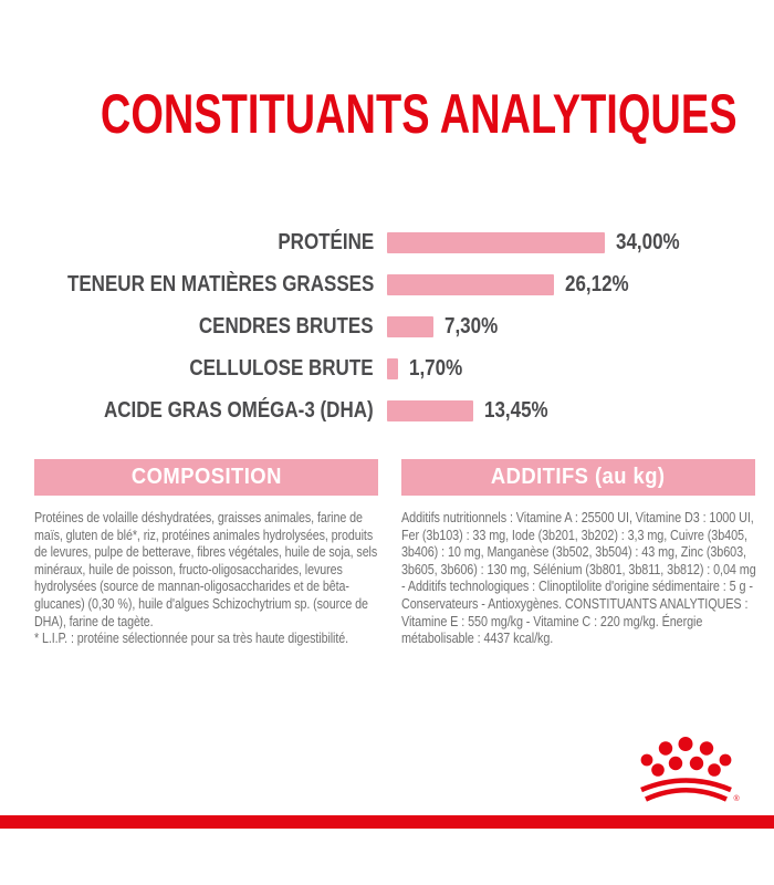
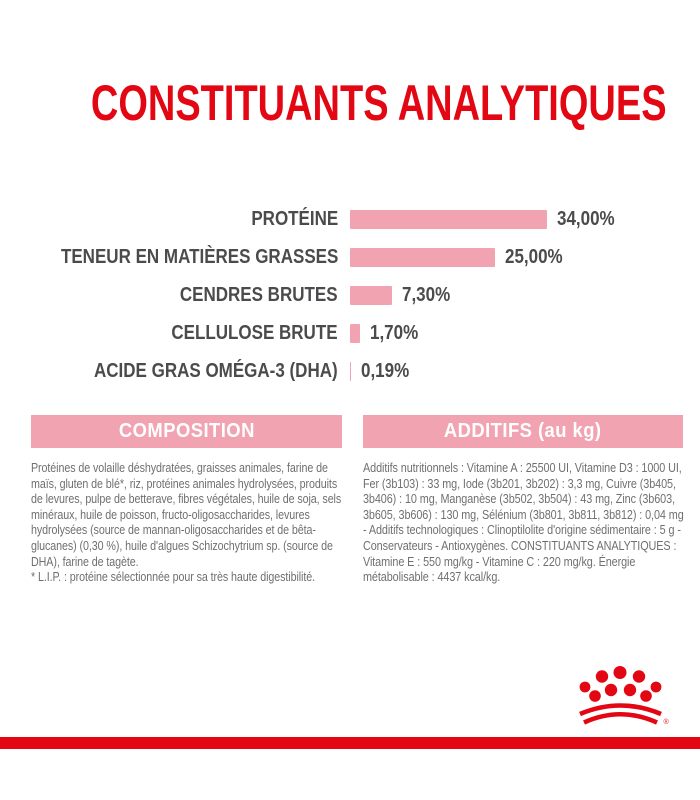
TENEUR EN MATIÈRES GRASSES: 26,12% -> 25,00%
ACIDE GRAS OMÉGA-3 (DHA): 13,45% -> 0,19%
